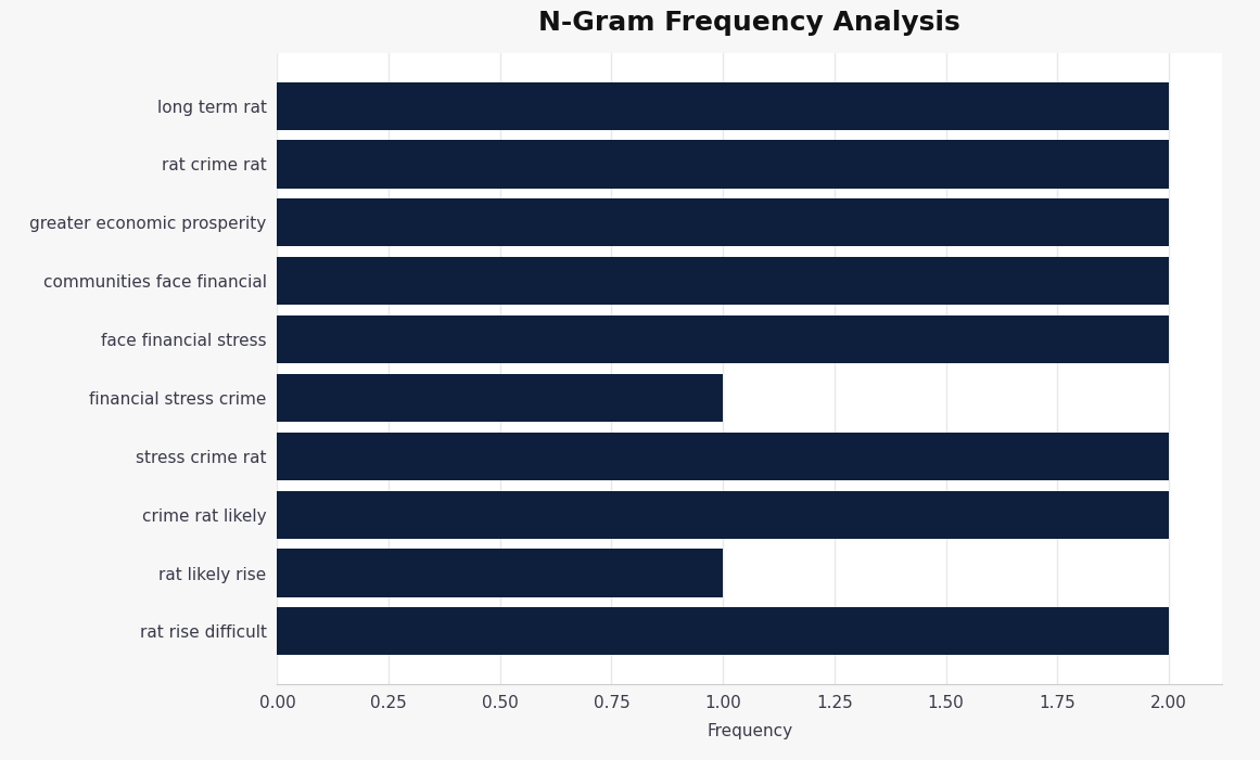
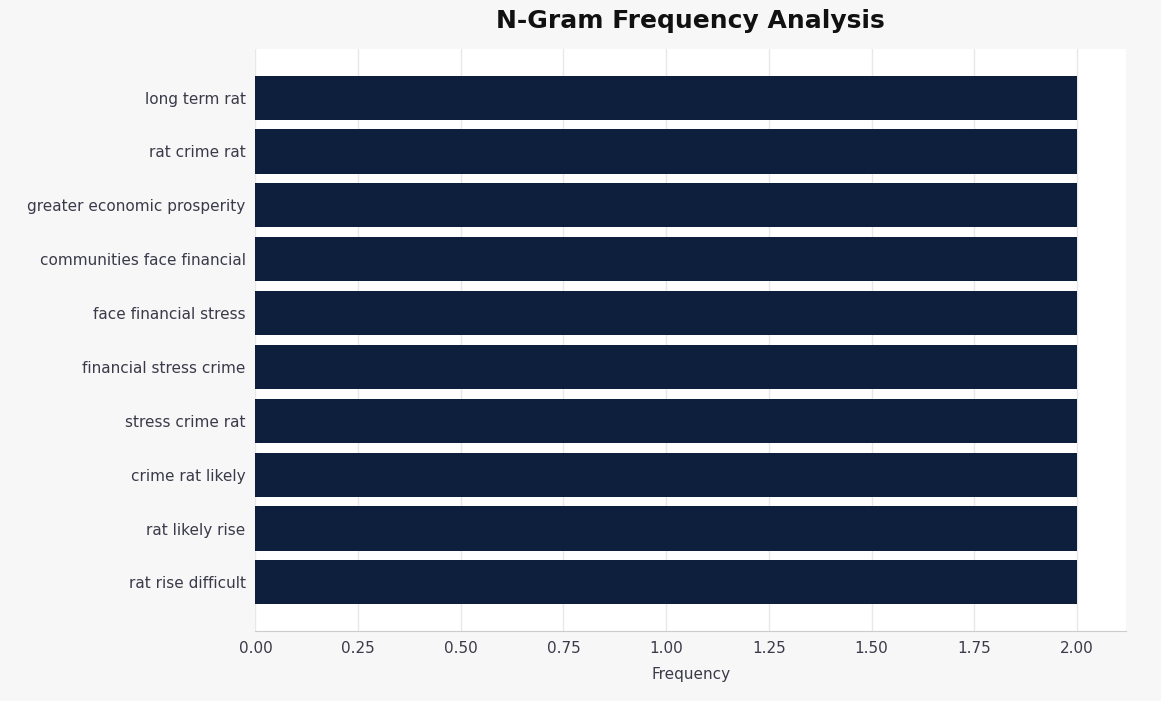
financial stress crime: 1 -> 2
rat likely rise: 1 -> 2
